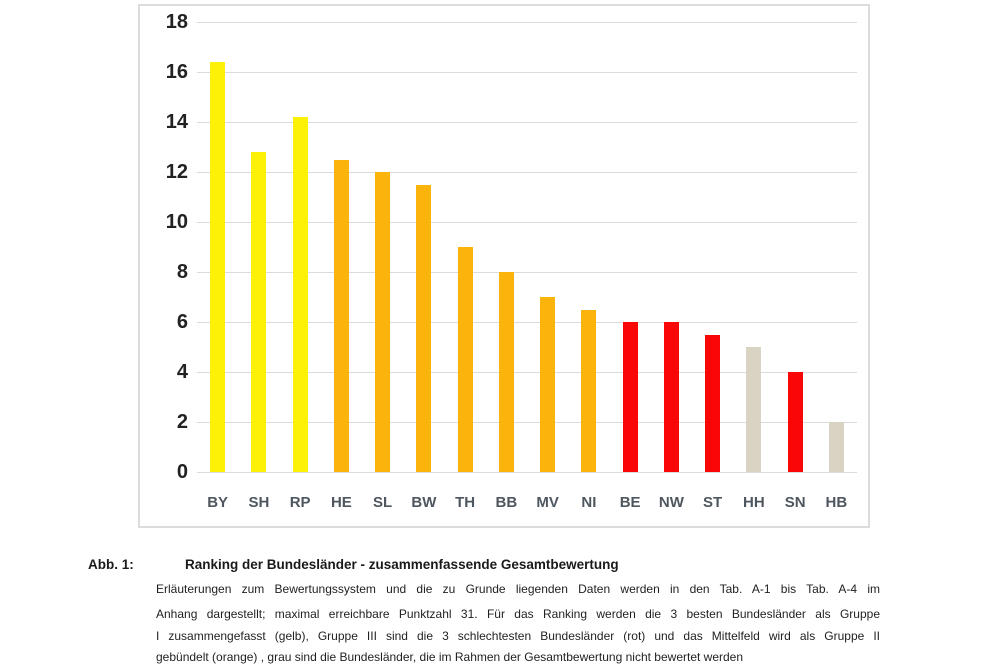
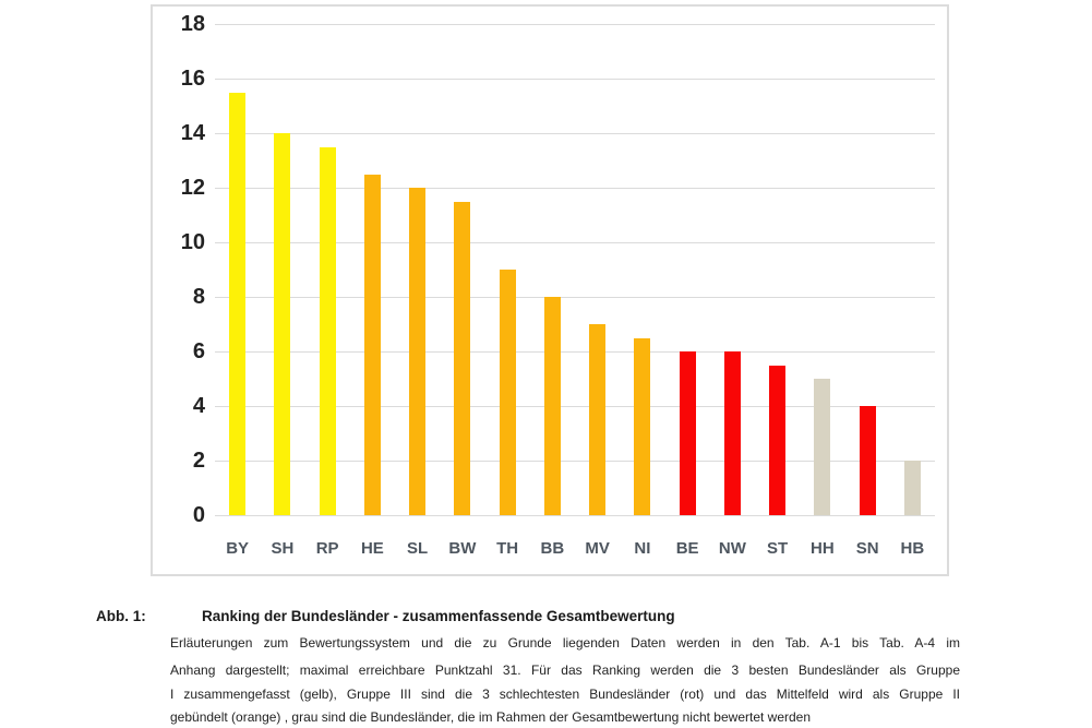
BY: 16.4 -> 15.5
SH: 12.8 -> 14.0
RP: 14.2 -> 13.5
